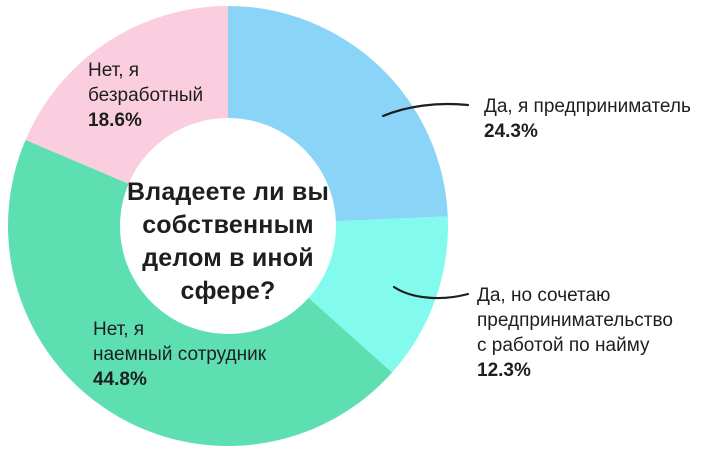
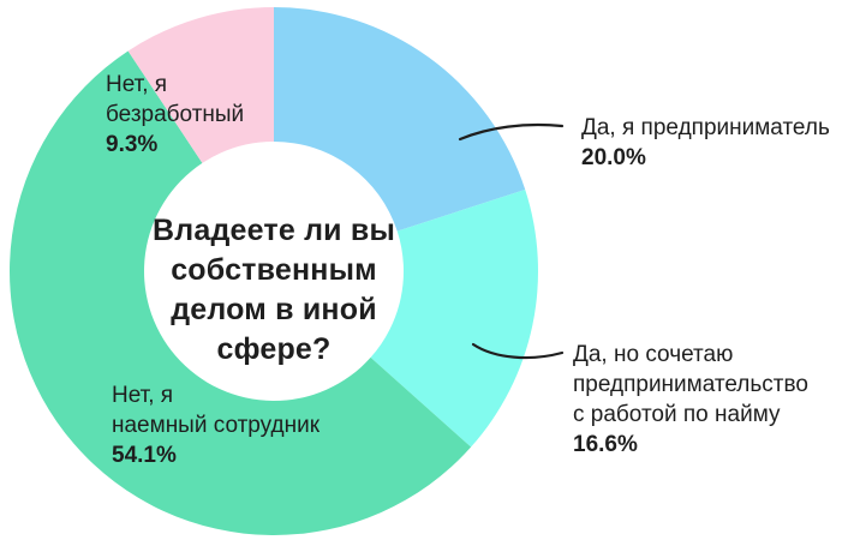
Да, я предприниматель: 24.3% -> 20.0%
Да, но сочетаю предпринимательство с работой по найму: 12.3% -> 16.6%
Нет, я наемный сотрудник: 44.8% -> 54.1%
Нет, я безработный: 18.6% -> 9.3%
